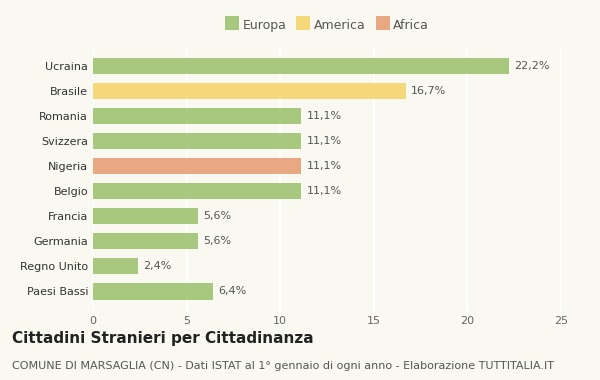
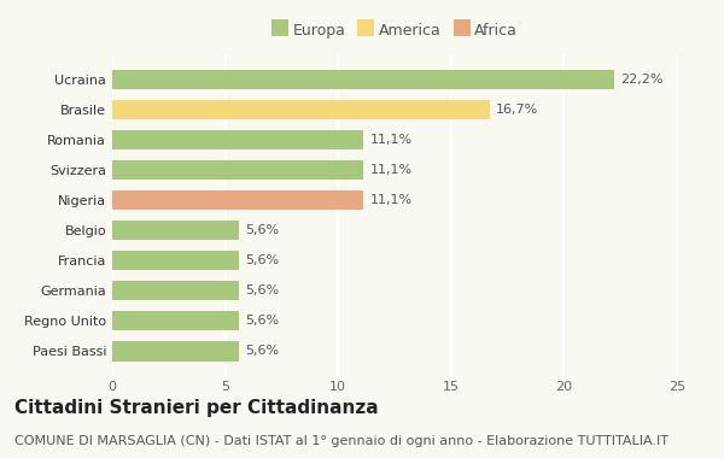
Belgio: 11,1% -> 5,6%
Regno Unito: 2,4% -> 5,6%
Paesi Bassi: 6,4% -> 5,6%
